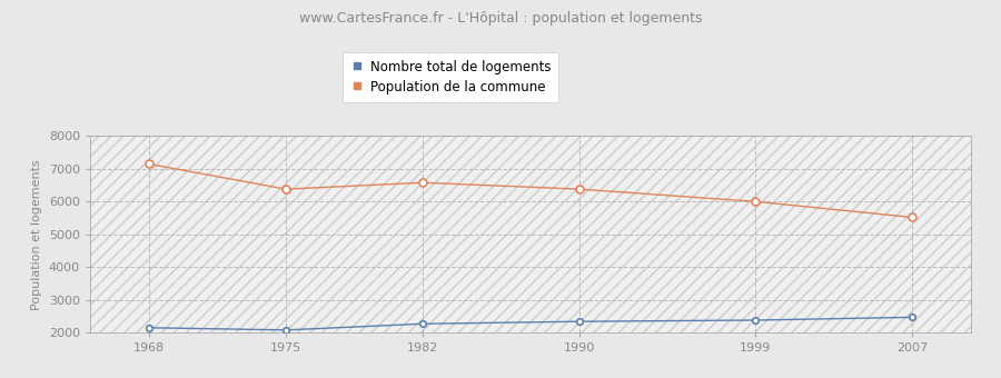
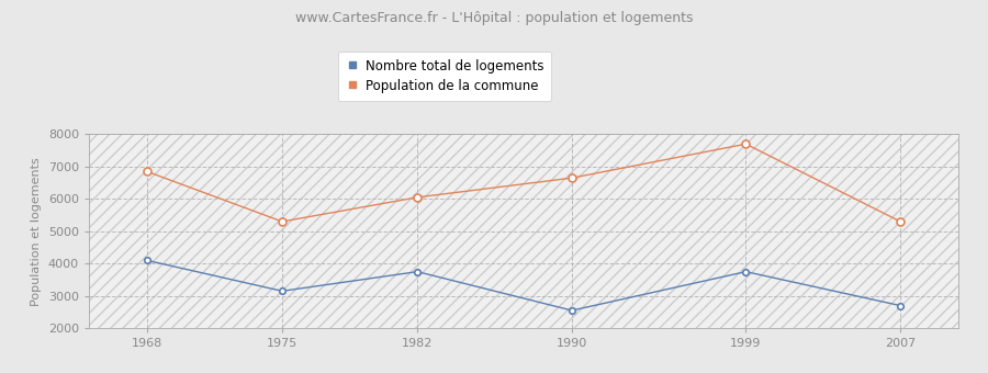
Nombre total de logements/1968: 2150 -> 4100
Population de la commune/1968: 7150 -> 6850
Nombre total de logements/1975: 2080 -> 3150
Population de la commune/1975: 6380 -> 5300
Nombre total de logements/1982: 2270 -> 3750
Population de la commune/1982: 6580 -> 6050
Nombre total de logements/1990: 2340 -> 2550
Population de la commune/1990: 6380 -> 6650
Nombre total de logements/1999: 2380 -> 3750
Population de la commune/1999: 6000 -> 7700
Nombre total de logements/2007: 2470 -> 2700
Population de la commune/2007: 5520 -> 5300
